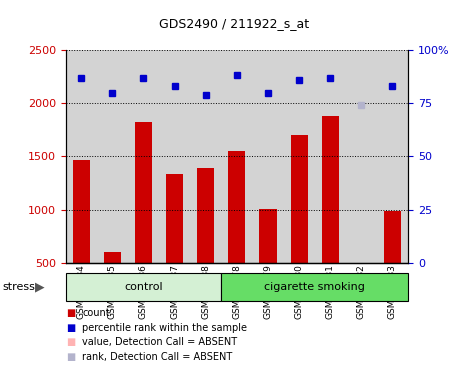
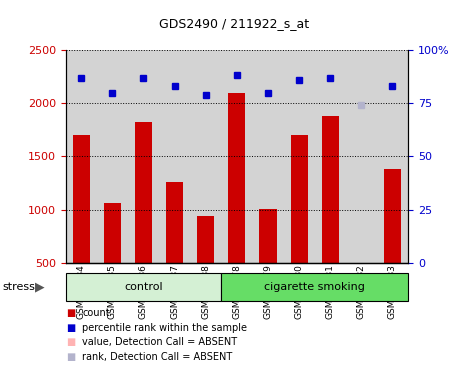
GSM114084: 1470 -> 1700
GSM114085: 600 -> 1060
GSM114087: 1340 -> 1260
GSM114088: 1390 -> 940
GSM114078: 1550 -> 2100
GSM114083: 990 -> 1380
